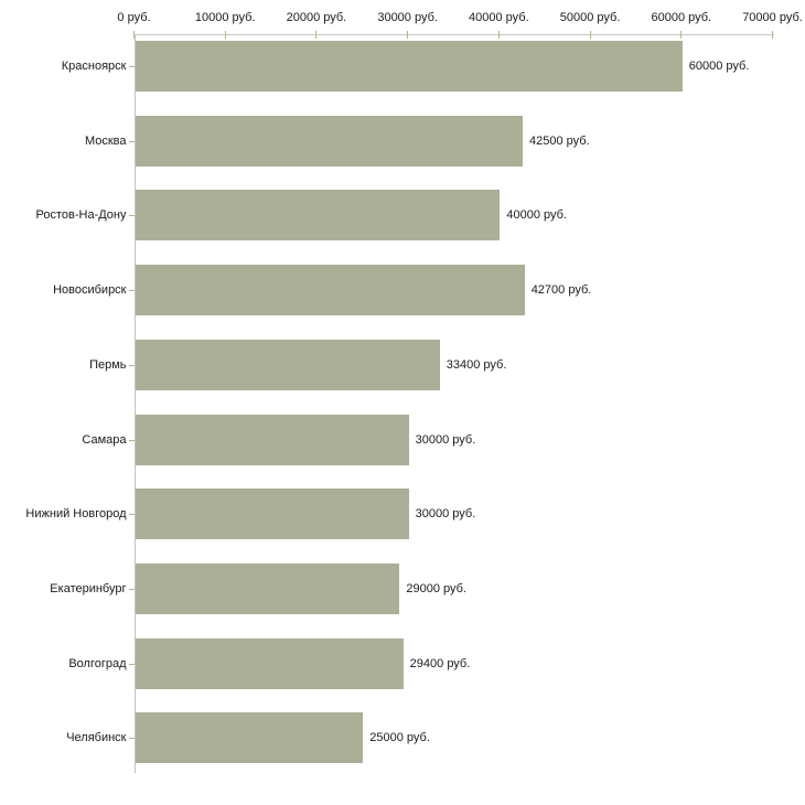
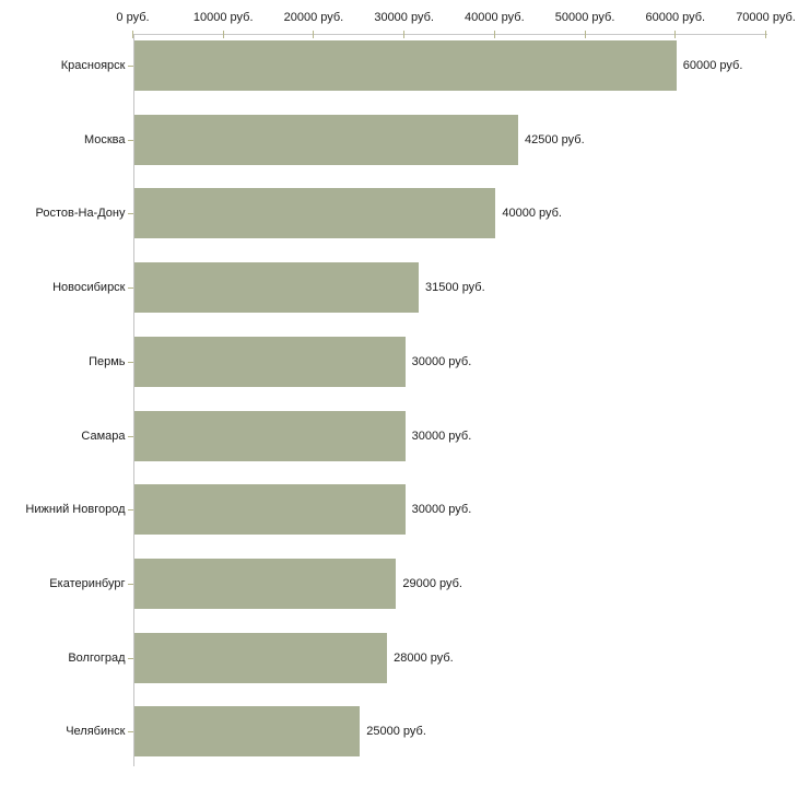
Новосибирск: 42700 -> 31500
Пермь: 33400 -> 30000
Волгоград: 29400 -> 28000
